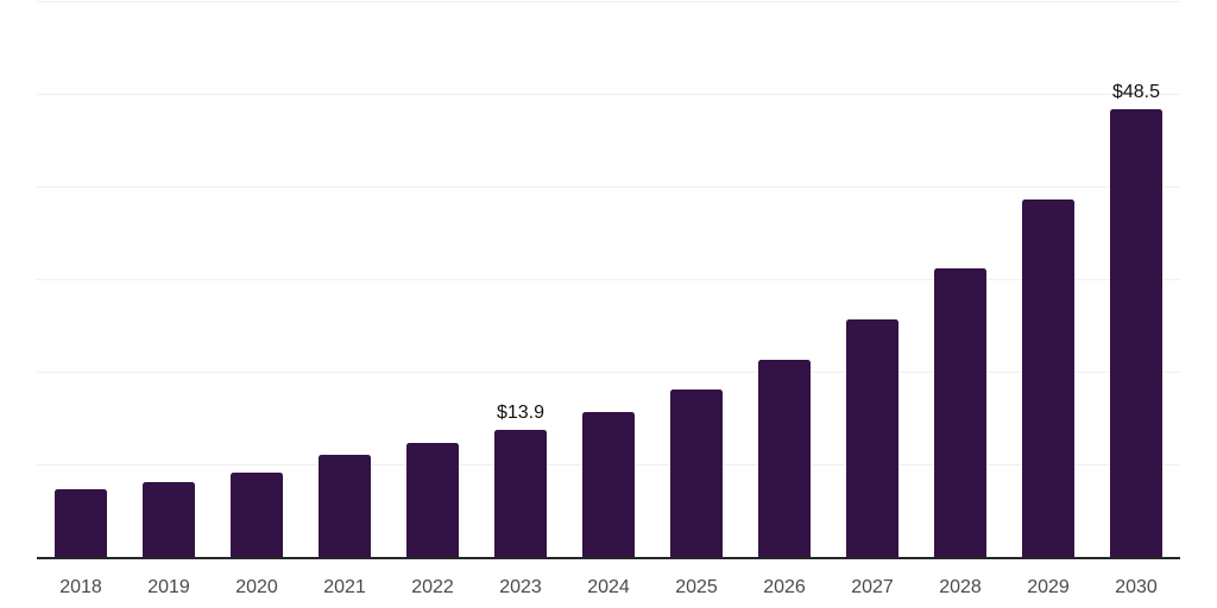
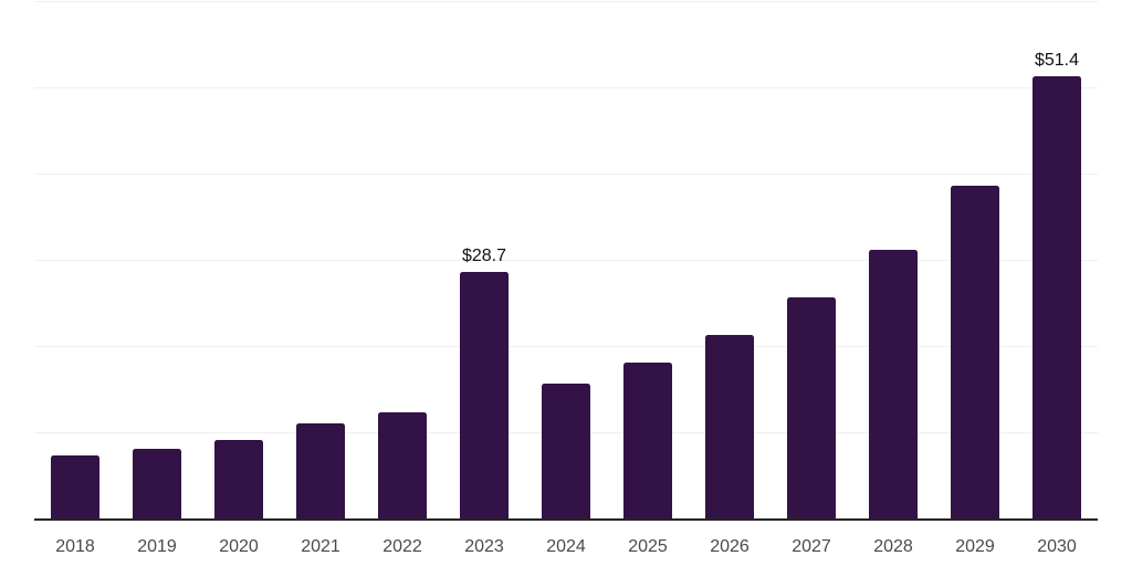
2023: $13.9 -> $28.7
2030: $48.5 -> $51.4
